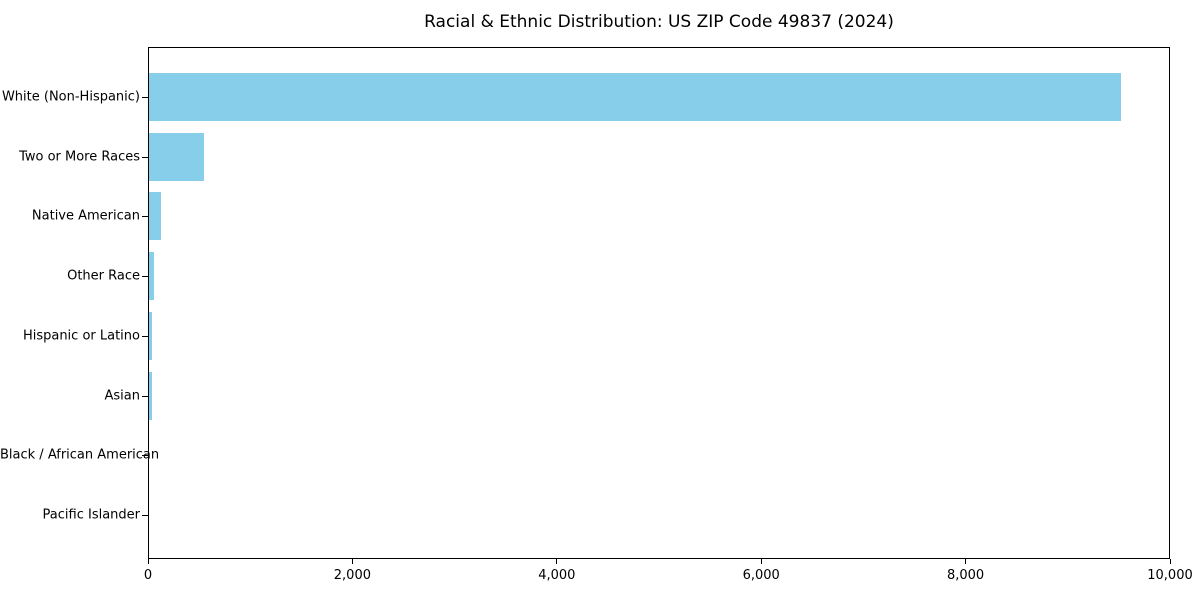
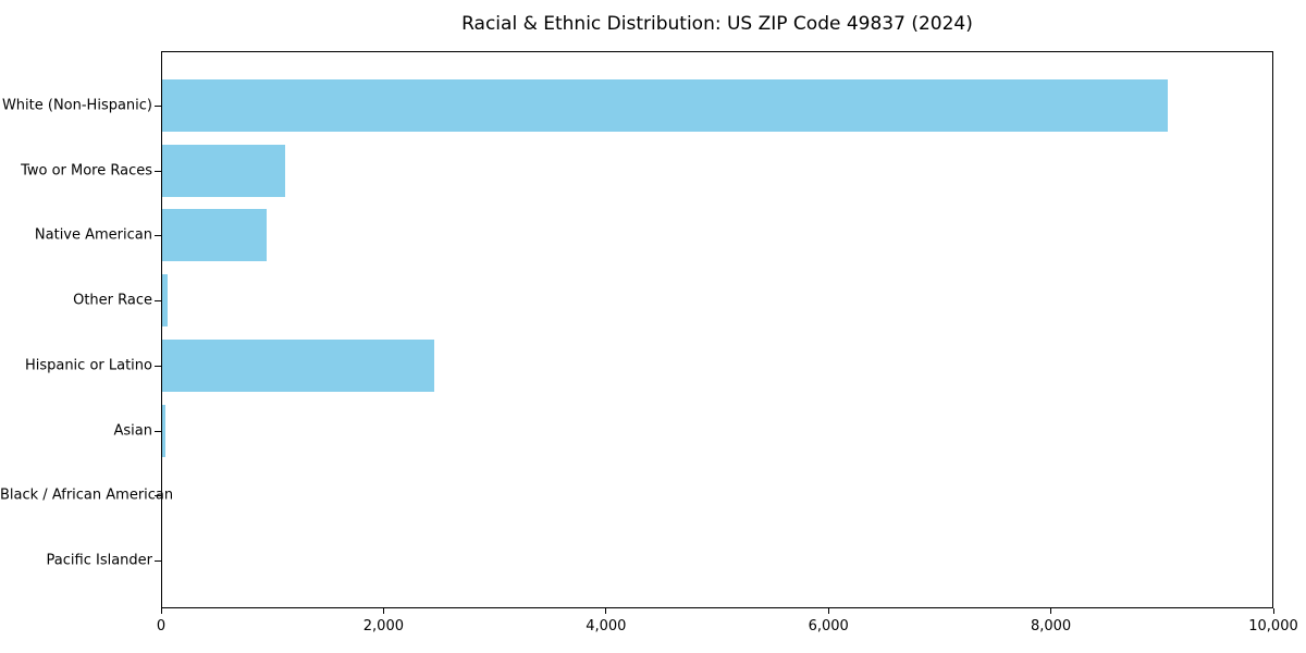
White (Non-Hispanic): 9530 -> 9060
Two or More Races: 540 -> 1110
Native American: 120 -> 940
Hispanic or Latino: 30 -> 2450
